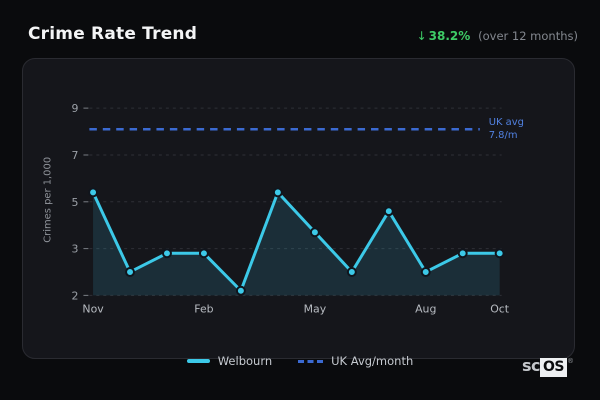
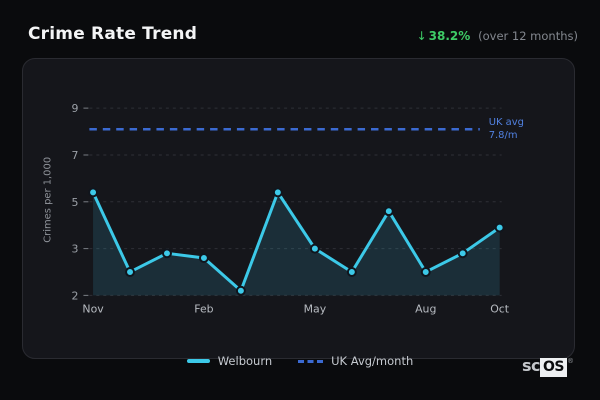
Feb: 2.9 -> 2.8
May: 3.7 -> 3.0
Oct: 2.9 -> 3.9
